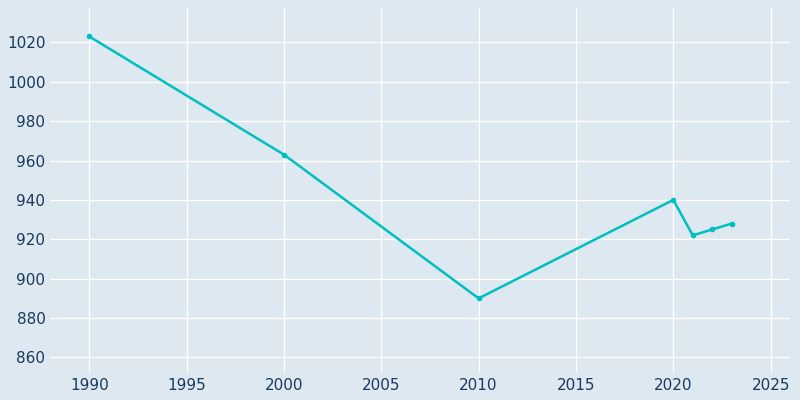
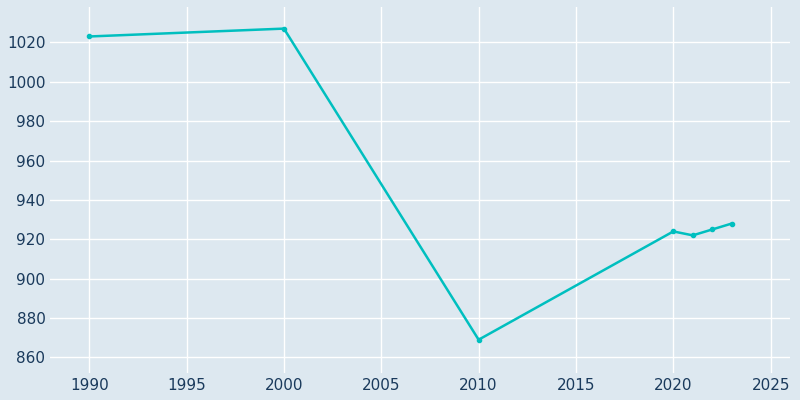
2000: 963 -> 1027
2010: 890 -> 869
2020: 940 -> 924
